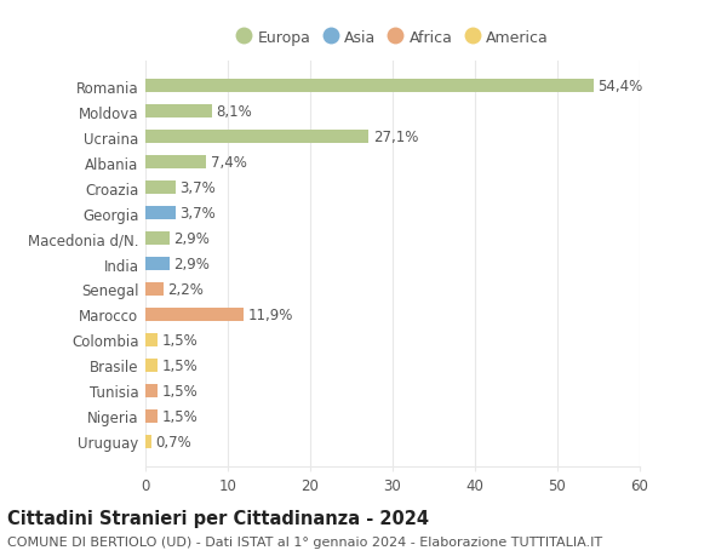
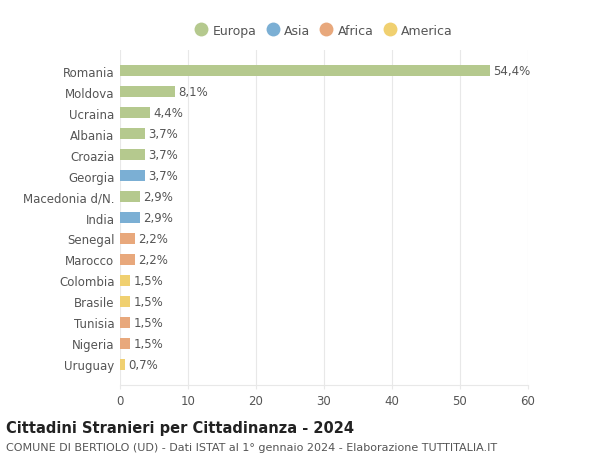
Ucraina: 27,1% -> 4,4%
Albania: 7,4% -> 3,7%
Marocco: 11,9% -> 2,2%
